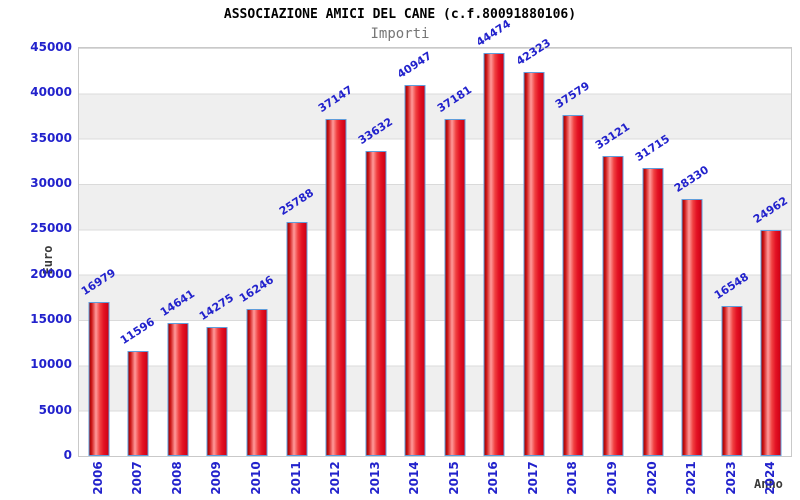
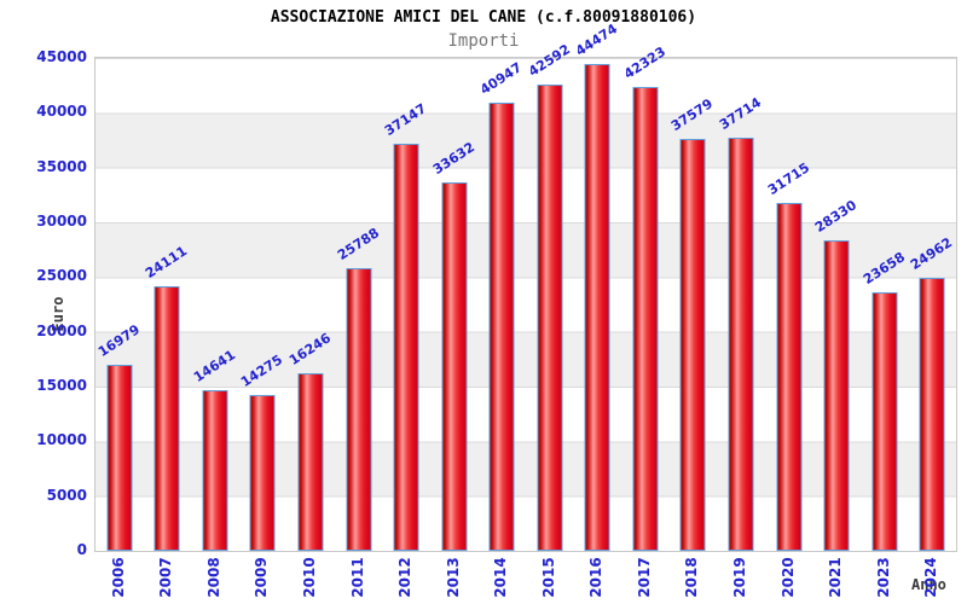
2007: 11596 -> 24111
2015: 37181 -> 42592
2019: 33121 -> 37714
2023: 16548 -> 23658
